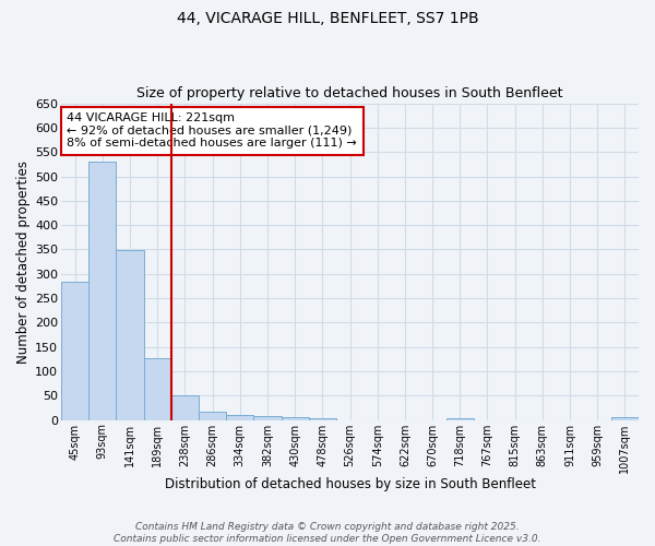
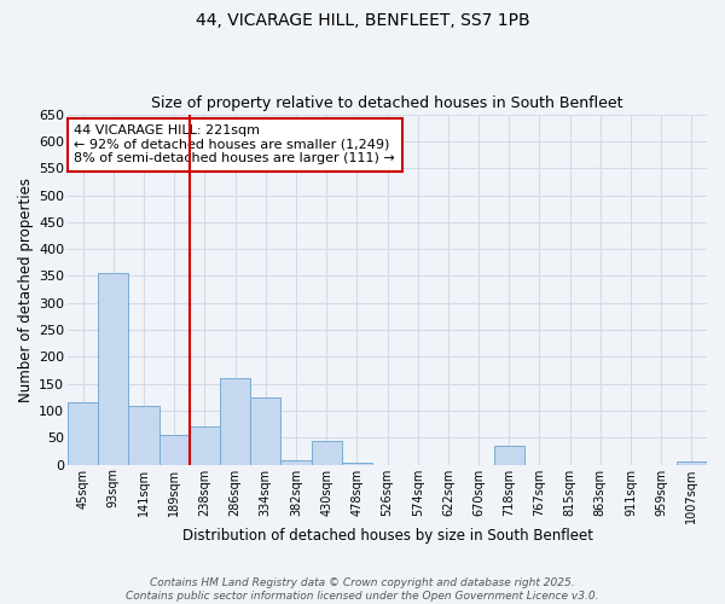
45sqm: 284 -> 115
93sqm: 530 -> 355
141sqm: 348 -> 110
189sqm: 126 -> 55
238sqm: 50 -> 70
286sqm: 17 -> 160
334sqm: 11 -> 125
430sqm: 5 -> 45
718sqm: 3 -> 35
